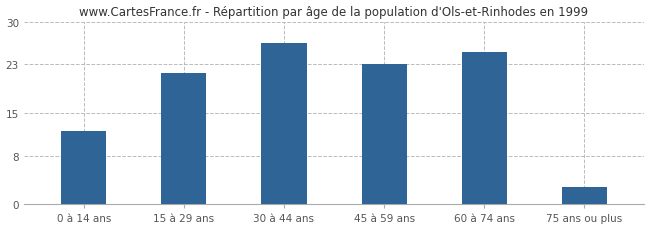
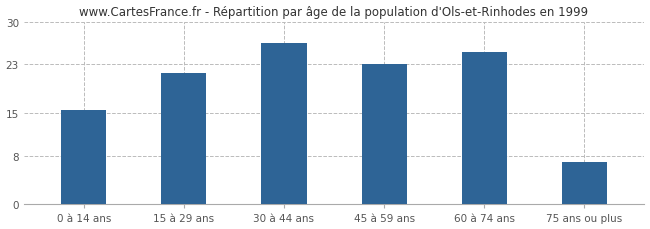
0 à 14 ans: 12.0 -> 15.5
75 ans ou plus: 2.8 -> 7.0
